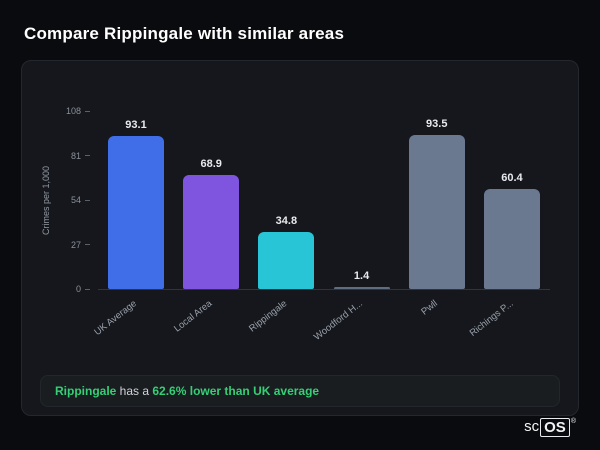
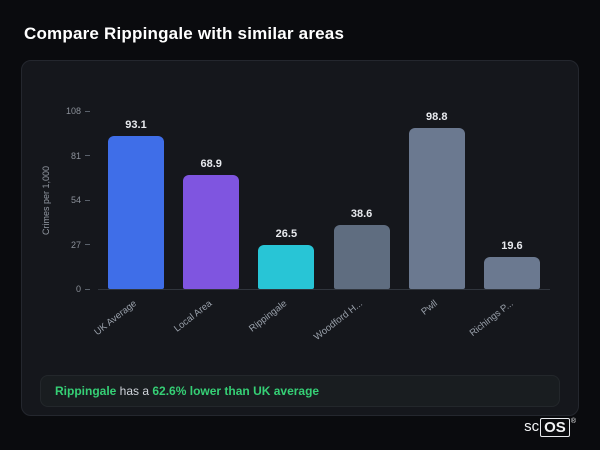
Rippingale: 34.8 -> 26.5
Woodford H...: 1.4 -> 38.6
Pwll: 93.5 -> 98.8
Richings P...: 60.4 -> 19.6
